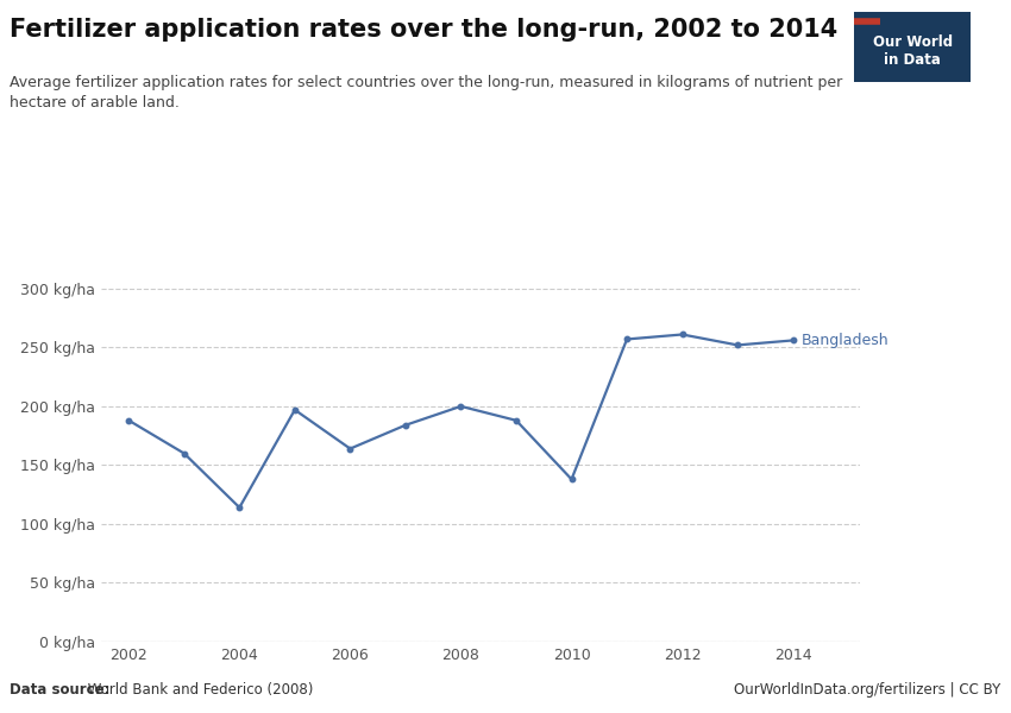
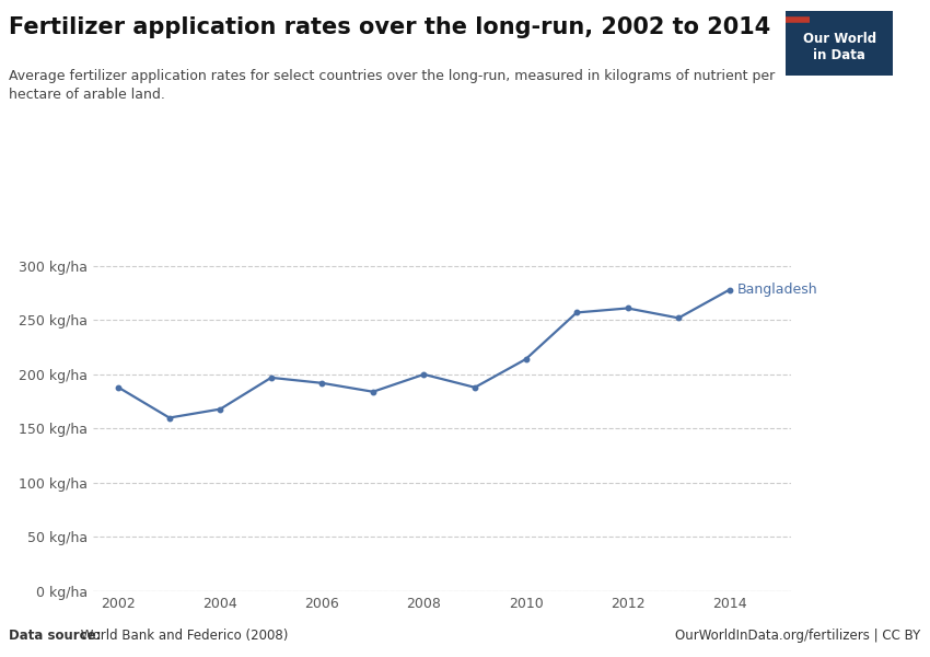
2004: 114 kg/ha -> 168 kg/ha
2006: 164 kg/ha -> 192 kg/ha
2010: 138 kg/ha -> 214 kg/ha
2014: 256 kg/ha -> 278 kg/ha
